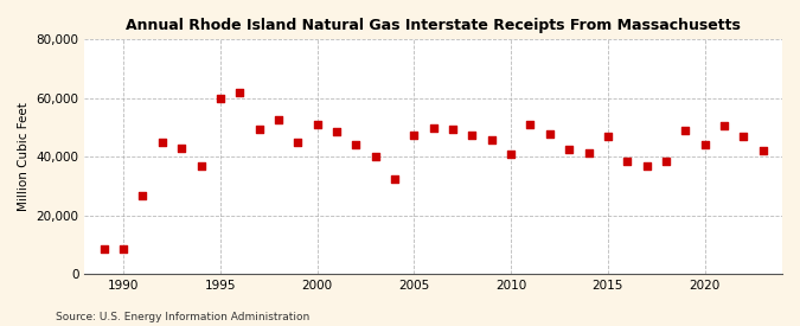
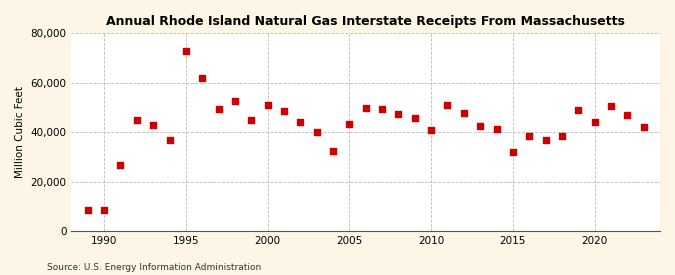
1995: 60,000 -> 73,000
2005: 47,500 -> 43,500
2015: 47,000 -> 32,000
